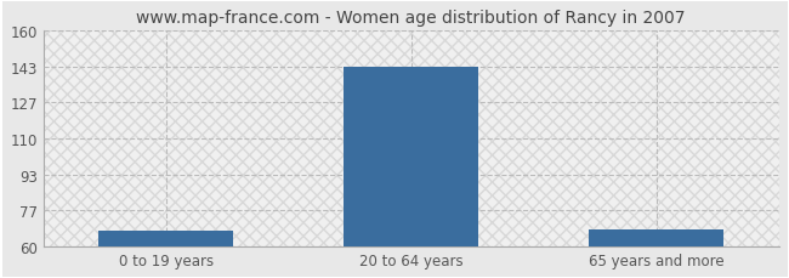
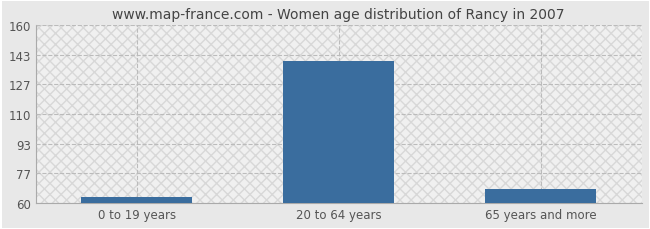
0 to 19 years: 67 -> 63
20 to 64 years: 143 -> 140
